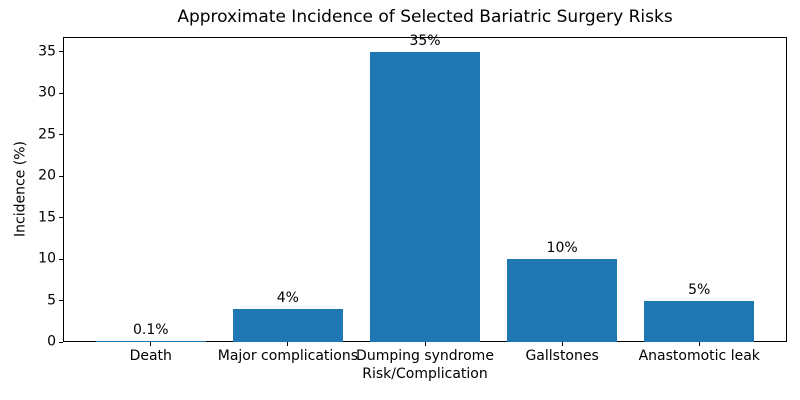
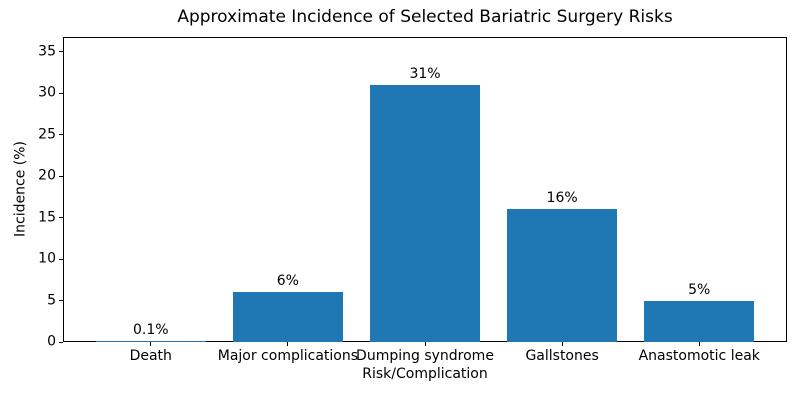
Major complications: 4% -> 6%
Dumping syndrome: 35% -> 31%
Gallstones: 10% -> 16%
